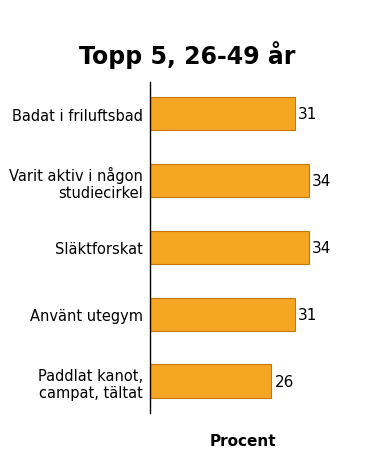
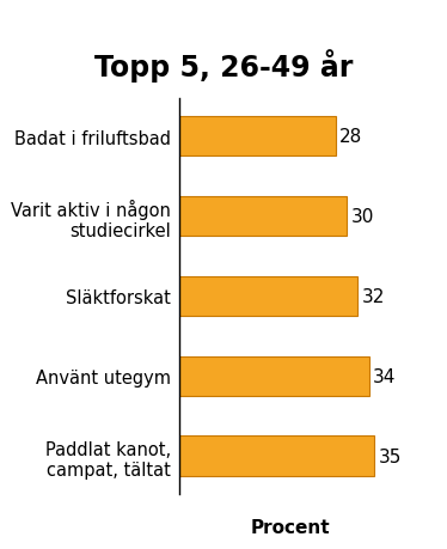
Badat i friluftsbad: 31 -> 28
Varit aktiv i någon studiecirkel: 34 -> 30
Släktforskat: 34 -> 32
Använt utegym: 31 -> 34
Paddlat kanot, campat, tältat: 26 -> 35
